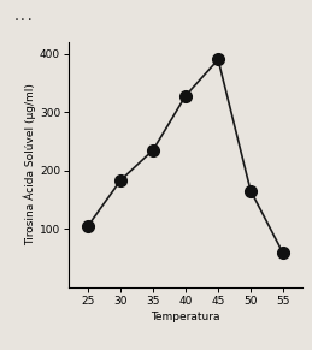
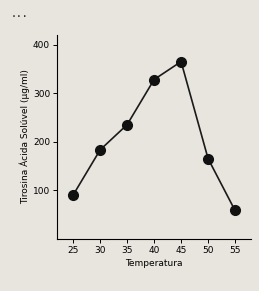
25: 105 -> 90
45: 390 -> 365
